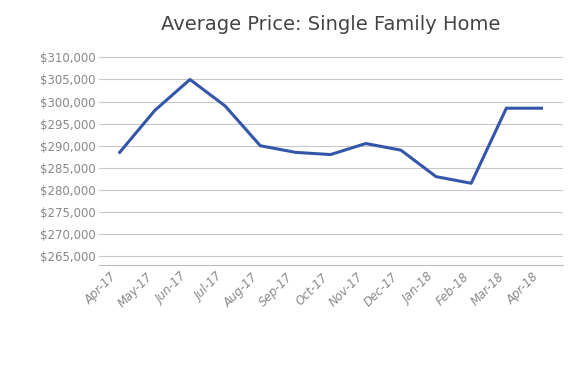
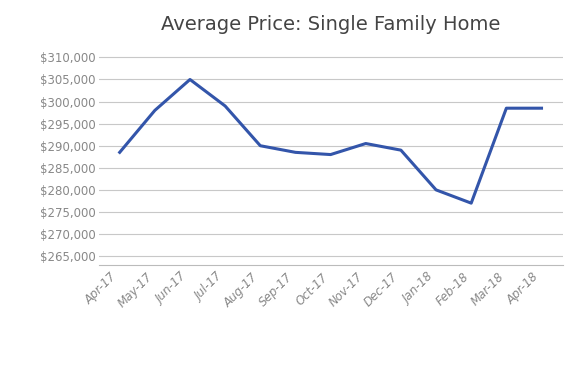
Jan-18: $283,000 -> $280,000
Feb-18: $281,500 -> $277,000
